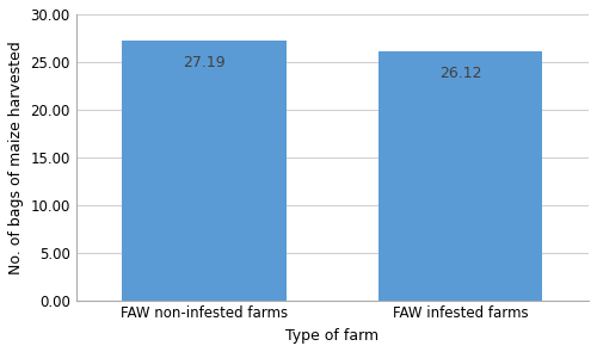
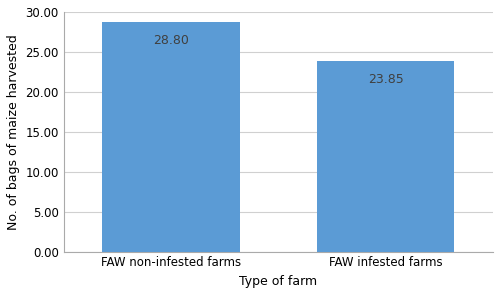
FAW non-infested farms: 27.19 -> 28.80
FAW infested farms: 26.12 -> 23.85
